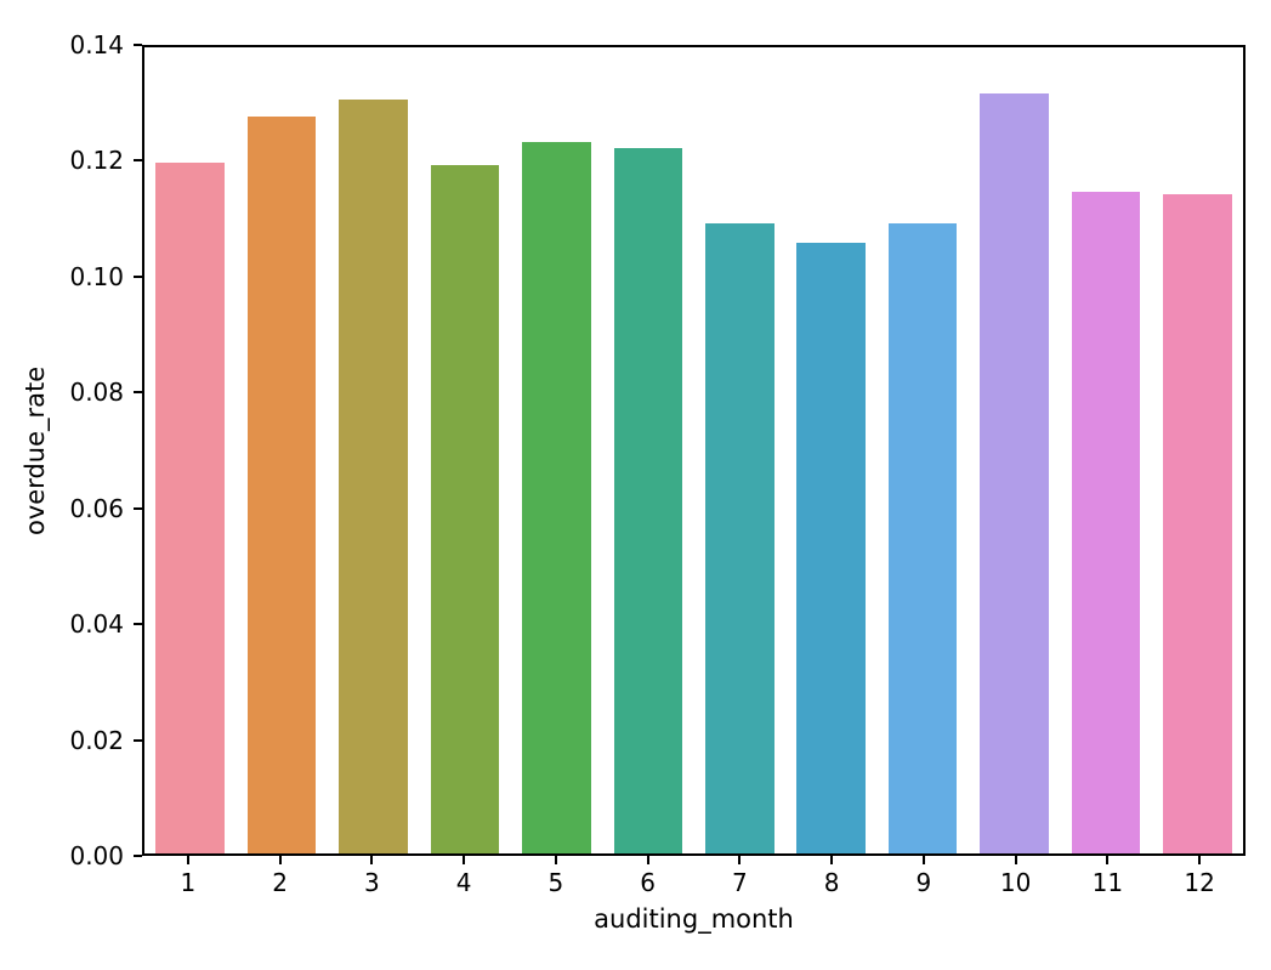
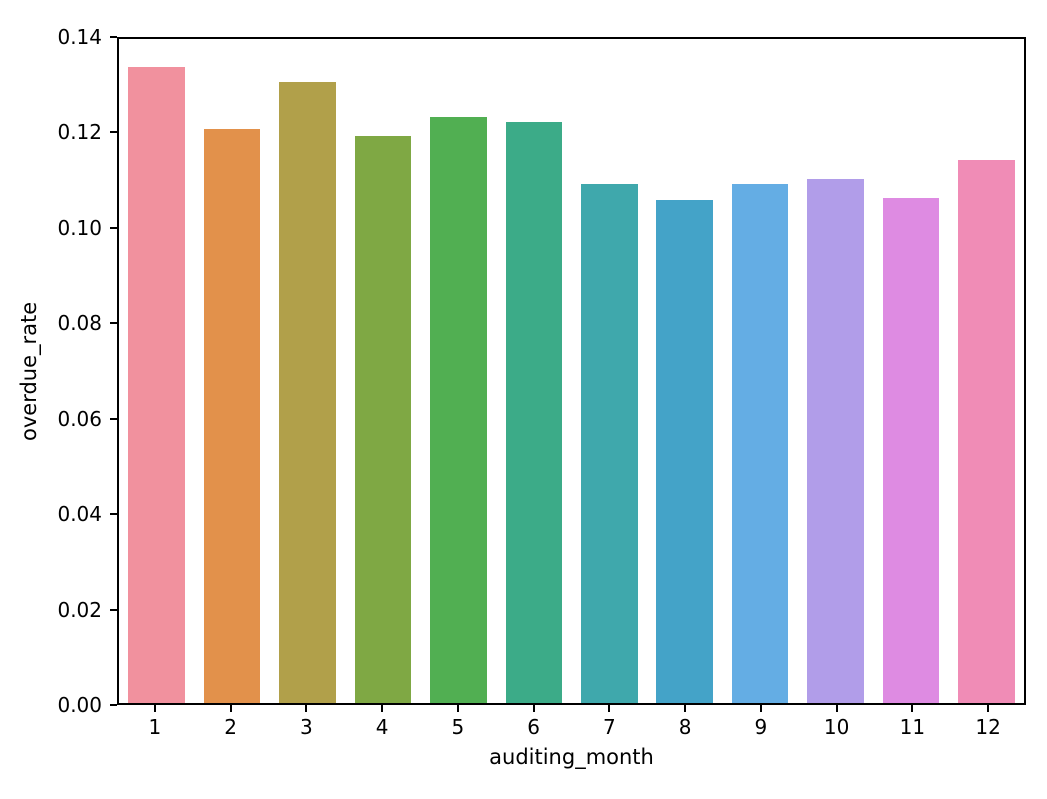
1: 0.120 -> 0.134
2: 0.128 -> 0.121
10: 0.132 -> 0.111
11: 0.115 -> 0.106
